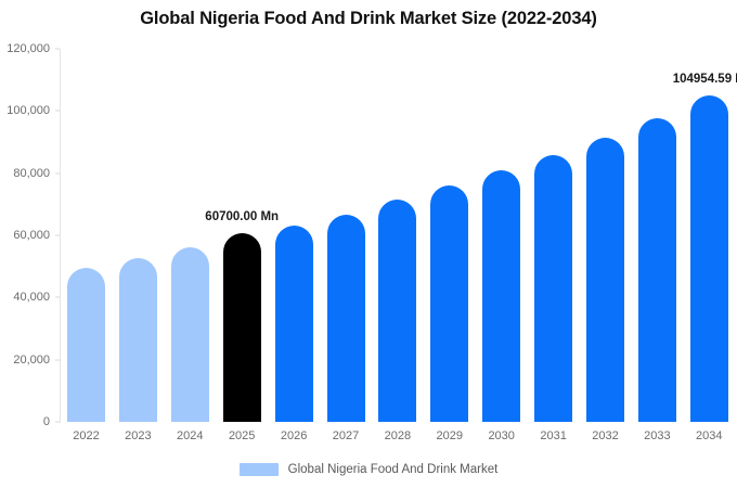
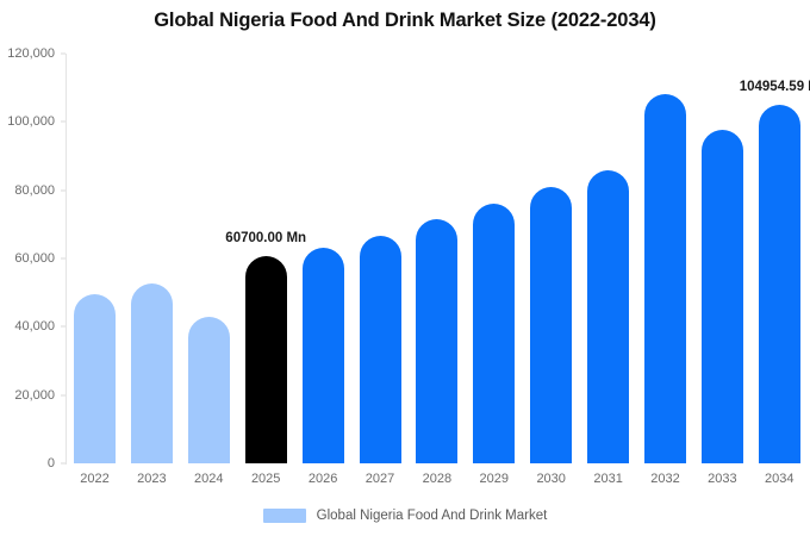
2024: 56000 -> 43000
2032: 91000 -> 108000
